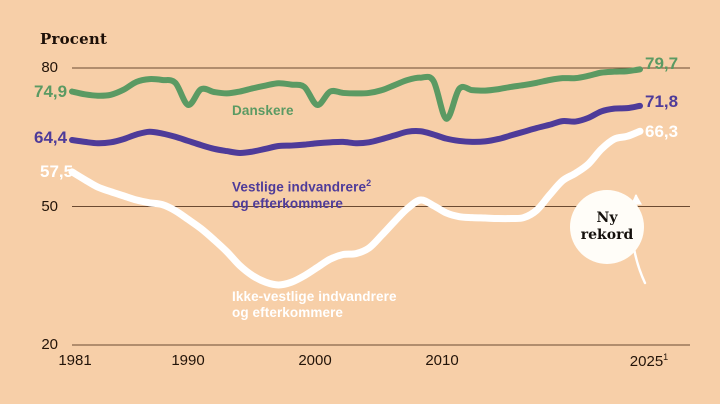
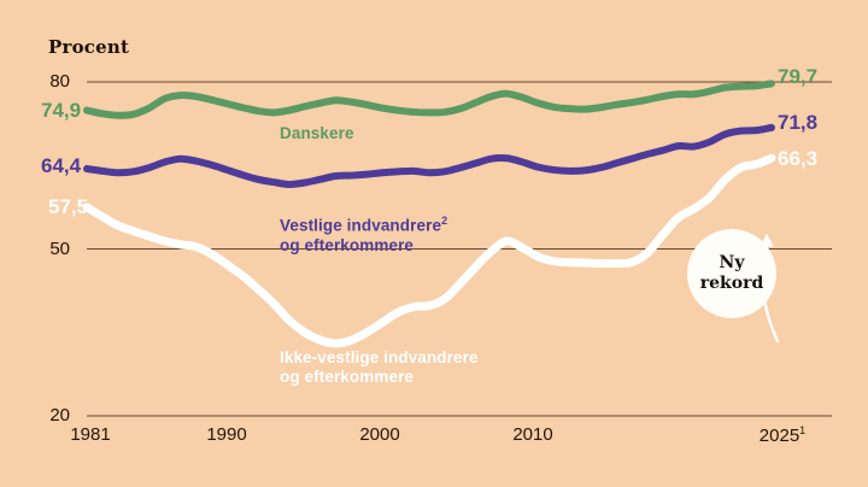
Danskere/1990: 72 -> 76
Danskere/2000: 72 -> 75
Danskere/2010: 69 -> 76
